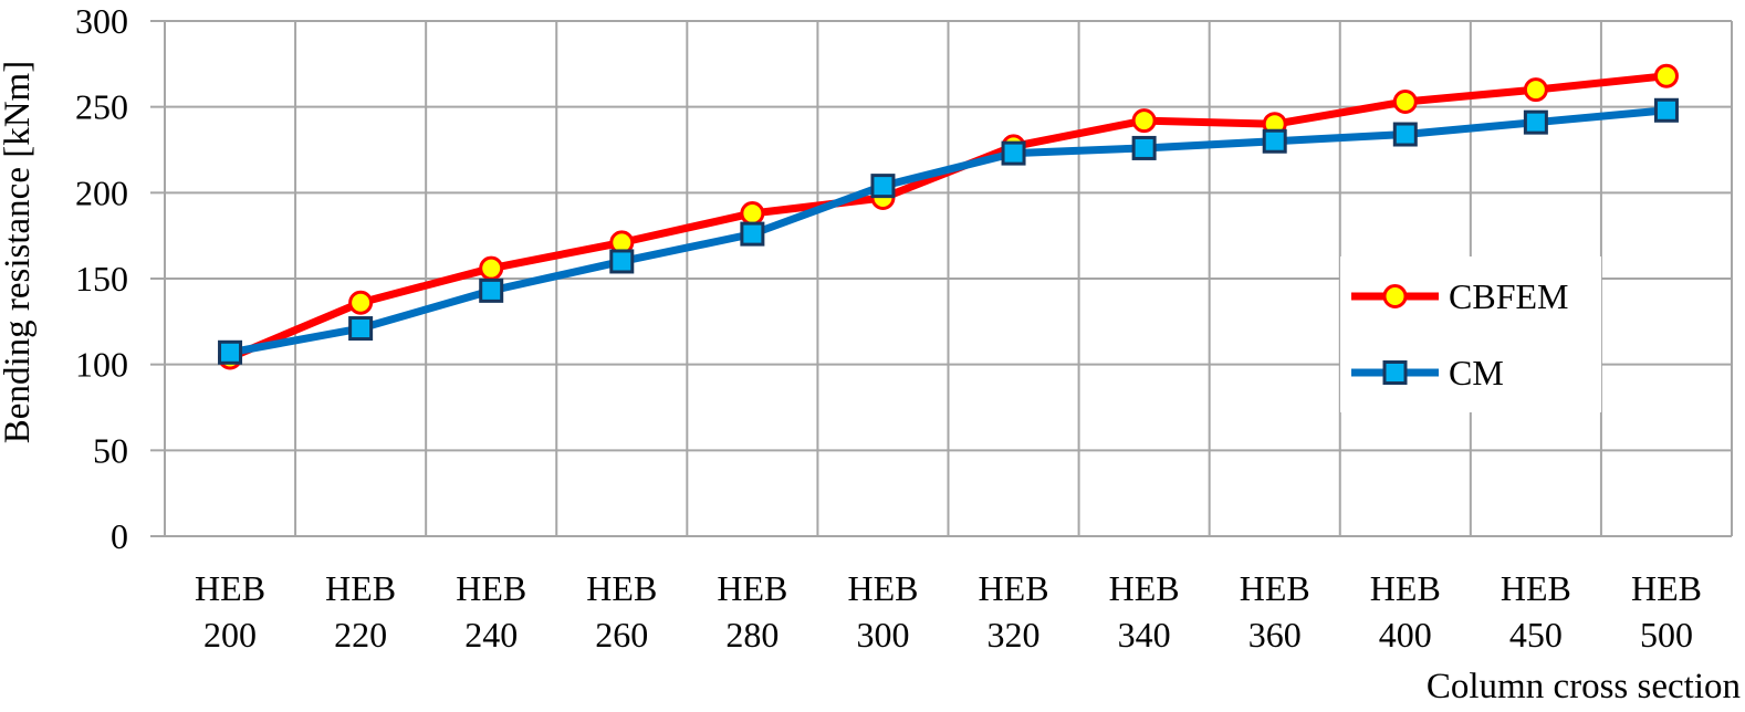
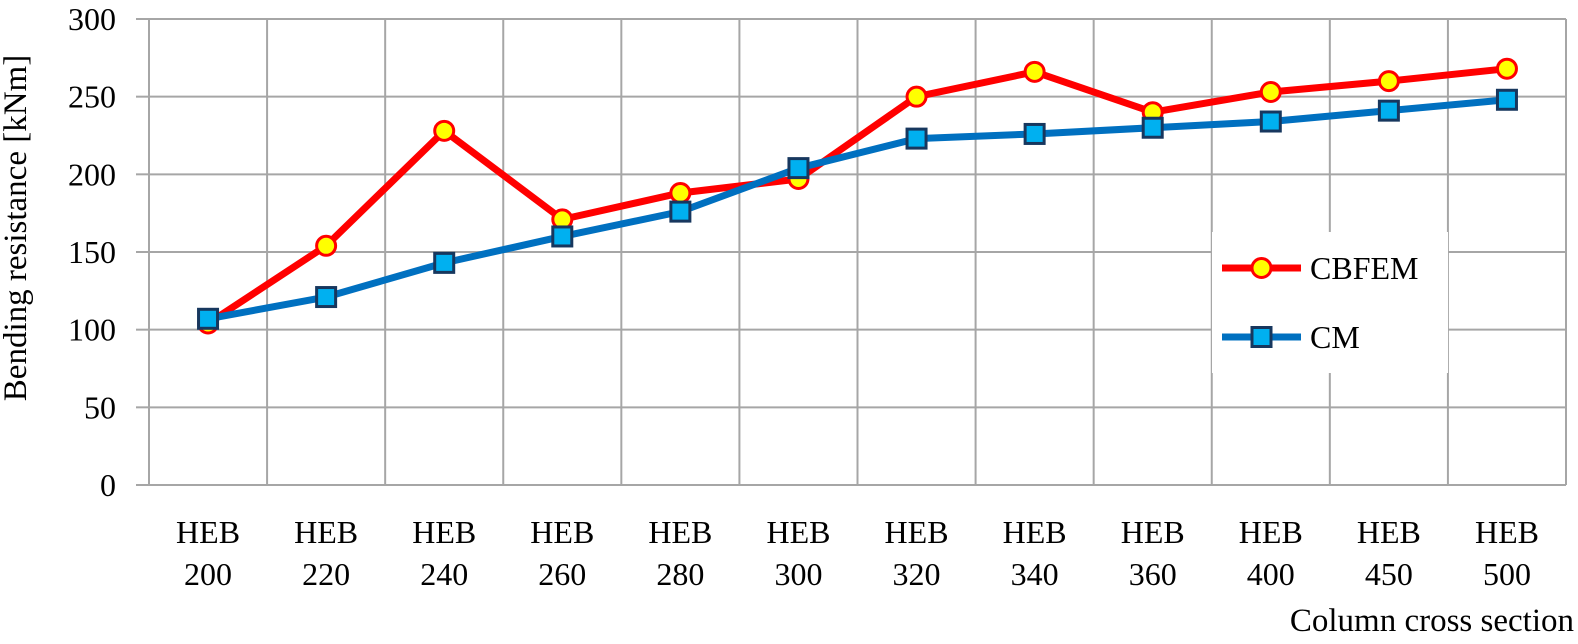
CBFEM/HEB 220: 136 -> 154
CBFEM/HEB 240: 156 -> 228
CBFEM/HEB 320: 227 -> 250
CBFEM/HEB 340: 242 -> 266
